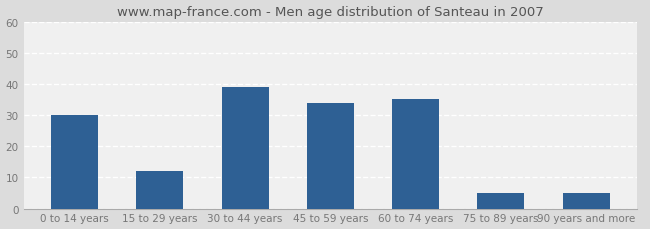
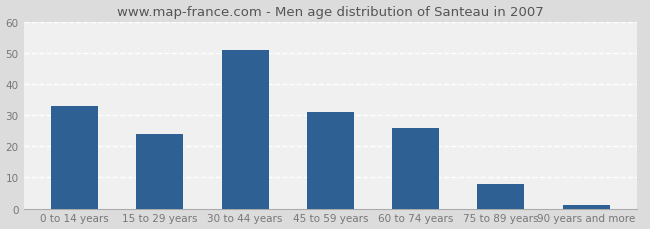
0 to 14 years: 30 -> 33
15 to 29 years: 12 -> 24
30 to 44 years: 39 -> 51
45 to 59 years: 34 -> 31
60 to 74 years: 35 -> 26
75 to 89 years: 5 -> 8
90 years and more: 5 -> 1
